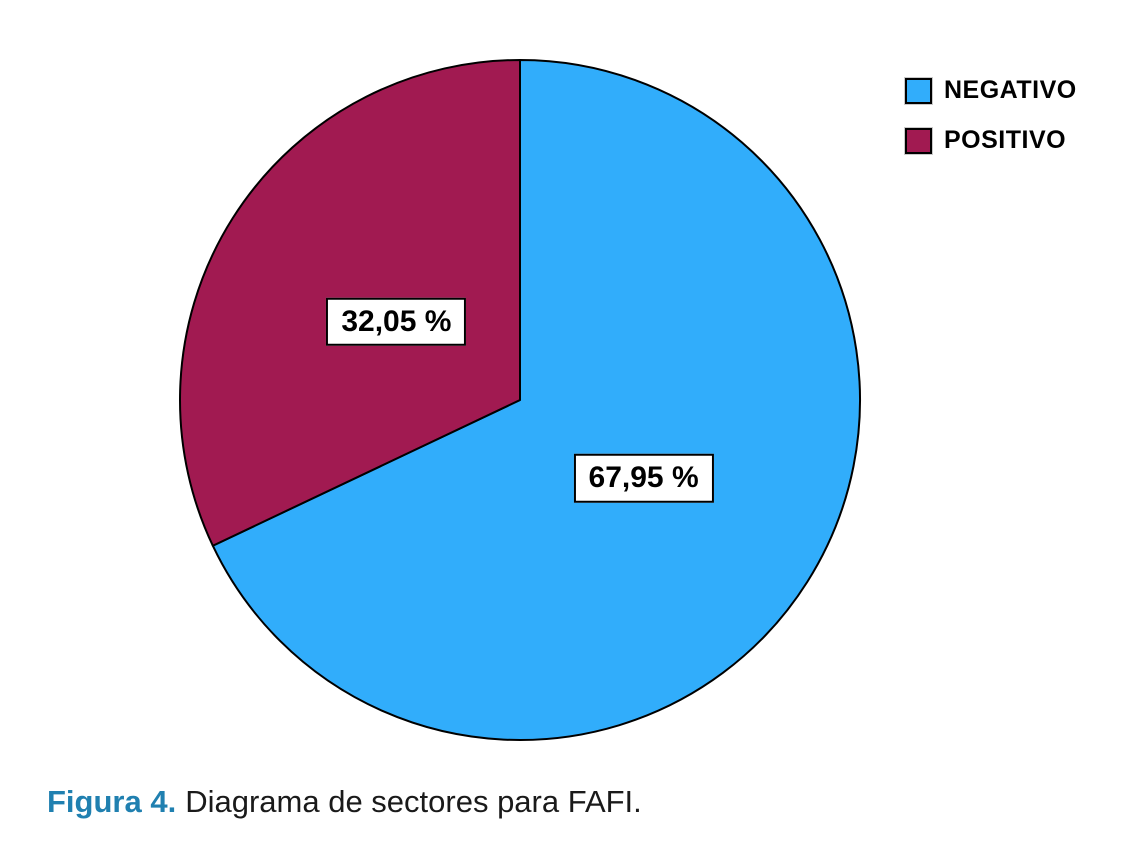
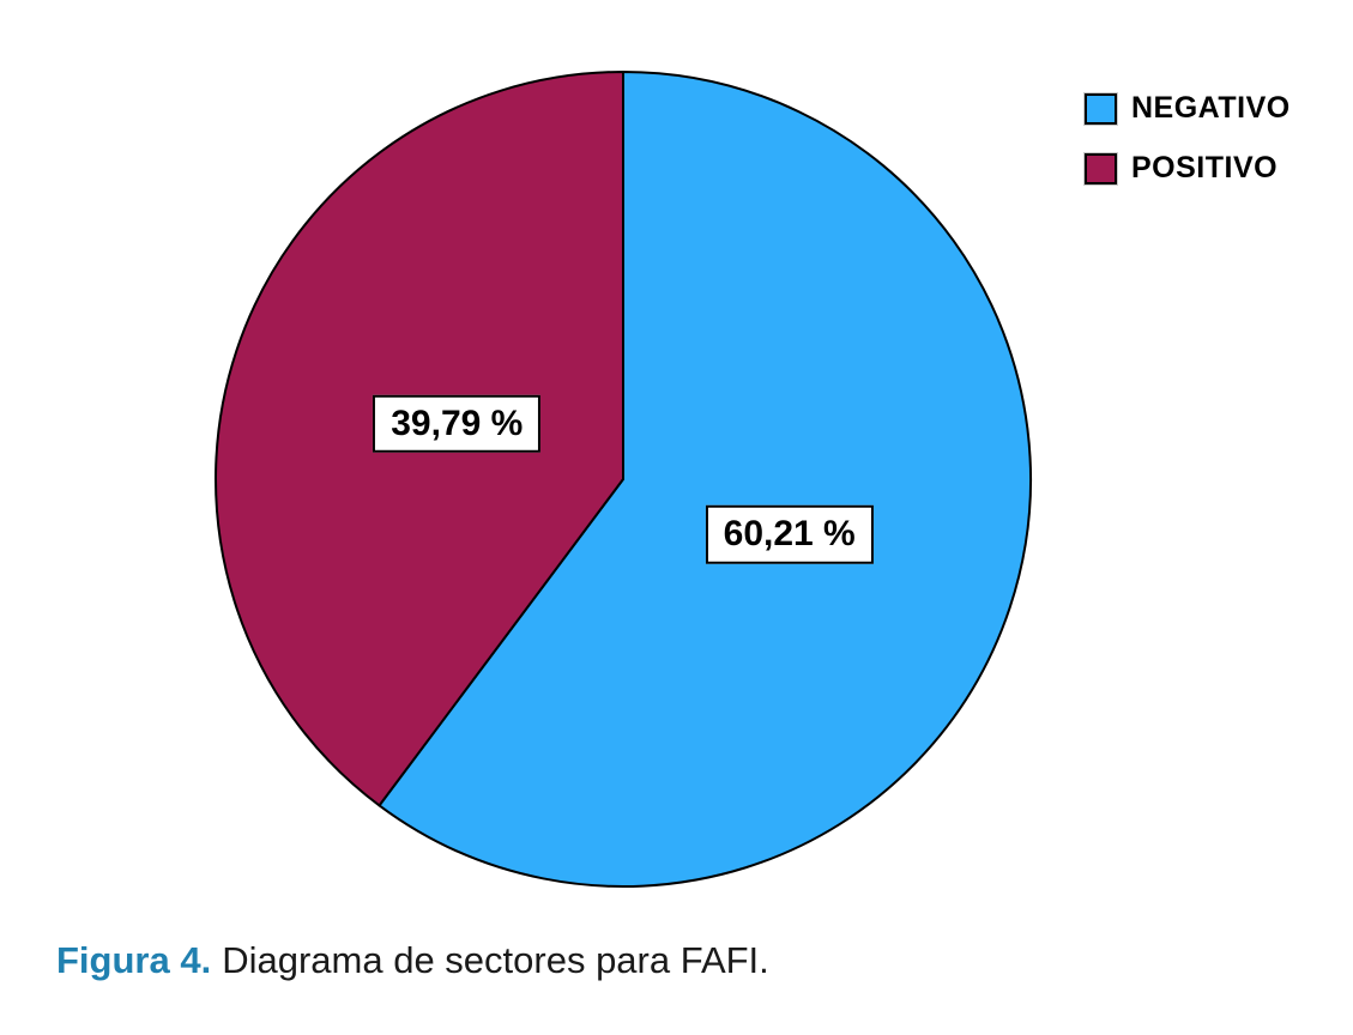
NEGATIVO: 67,95 -> 60,21
POSITIVO: 32,05 -> 39,79
